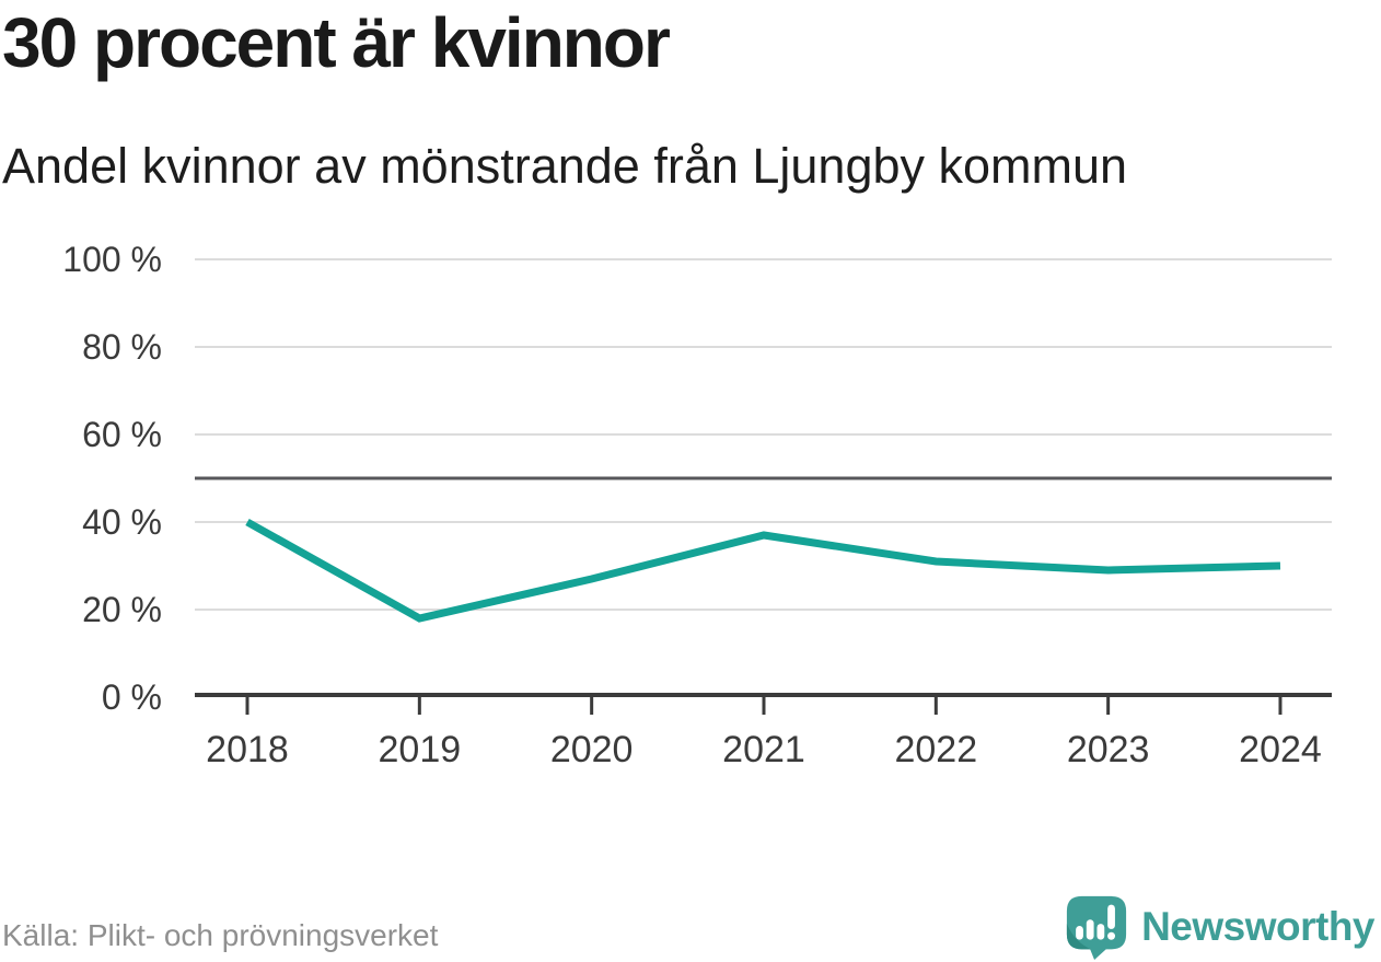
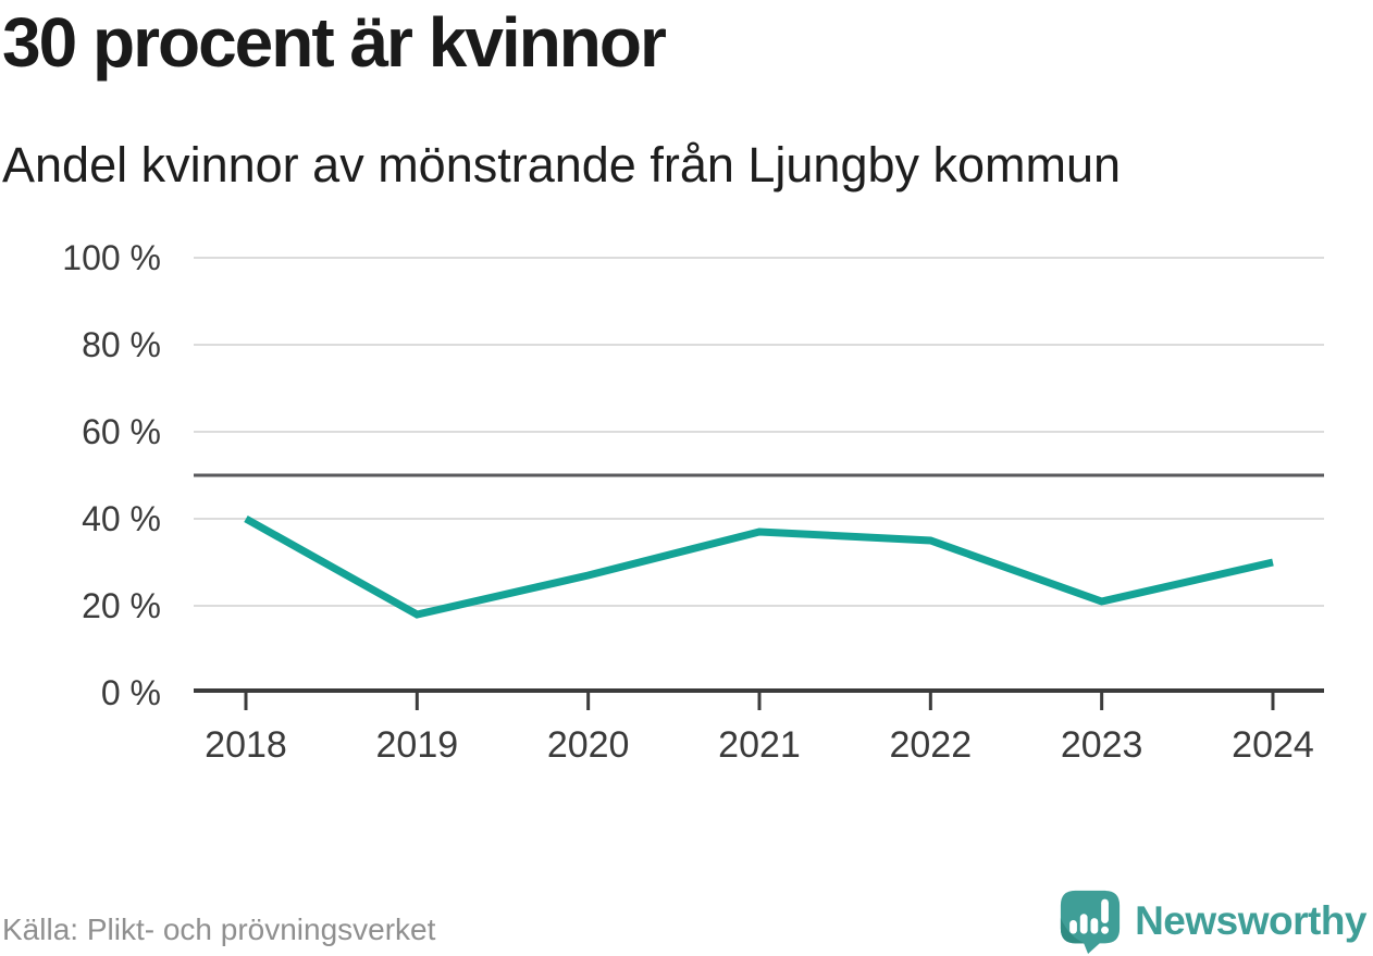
2022: 31% -> 35%
2023: 29% -> 21%
